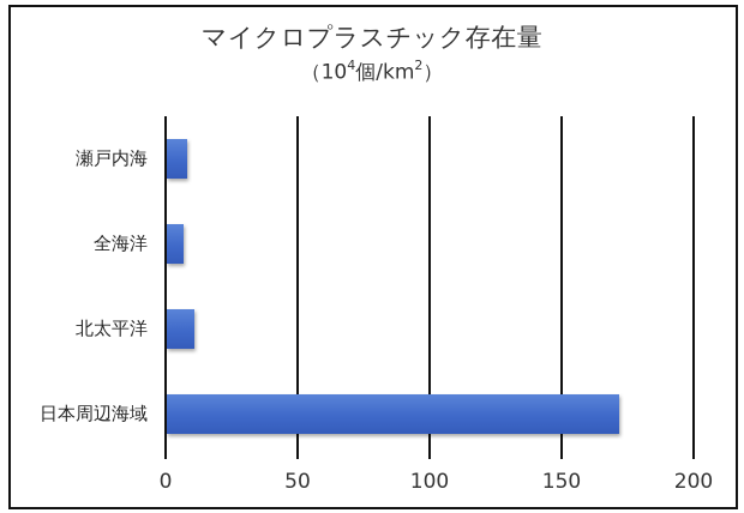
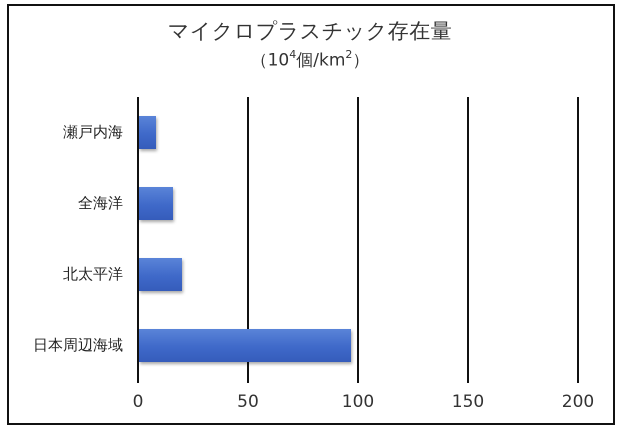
全海洋: 7 -> 16
北太平洋: 11 -> 20
日本周辺海域: 172 -> 97
